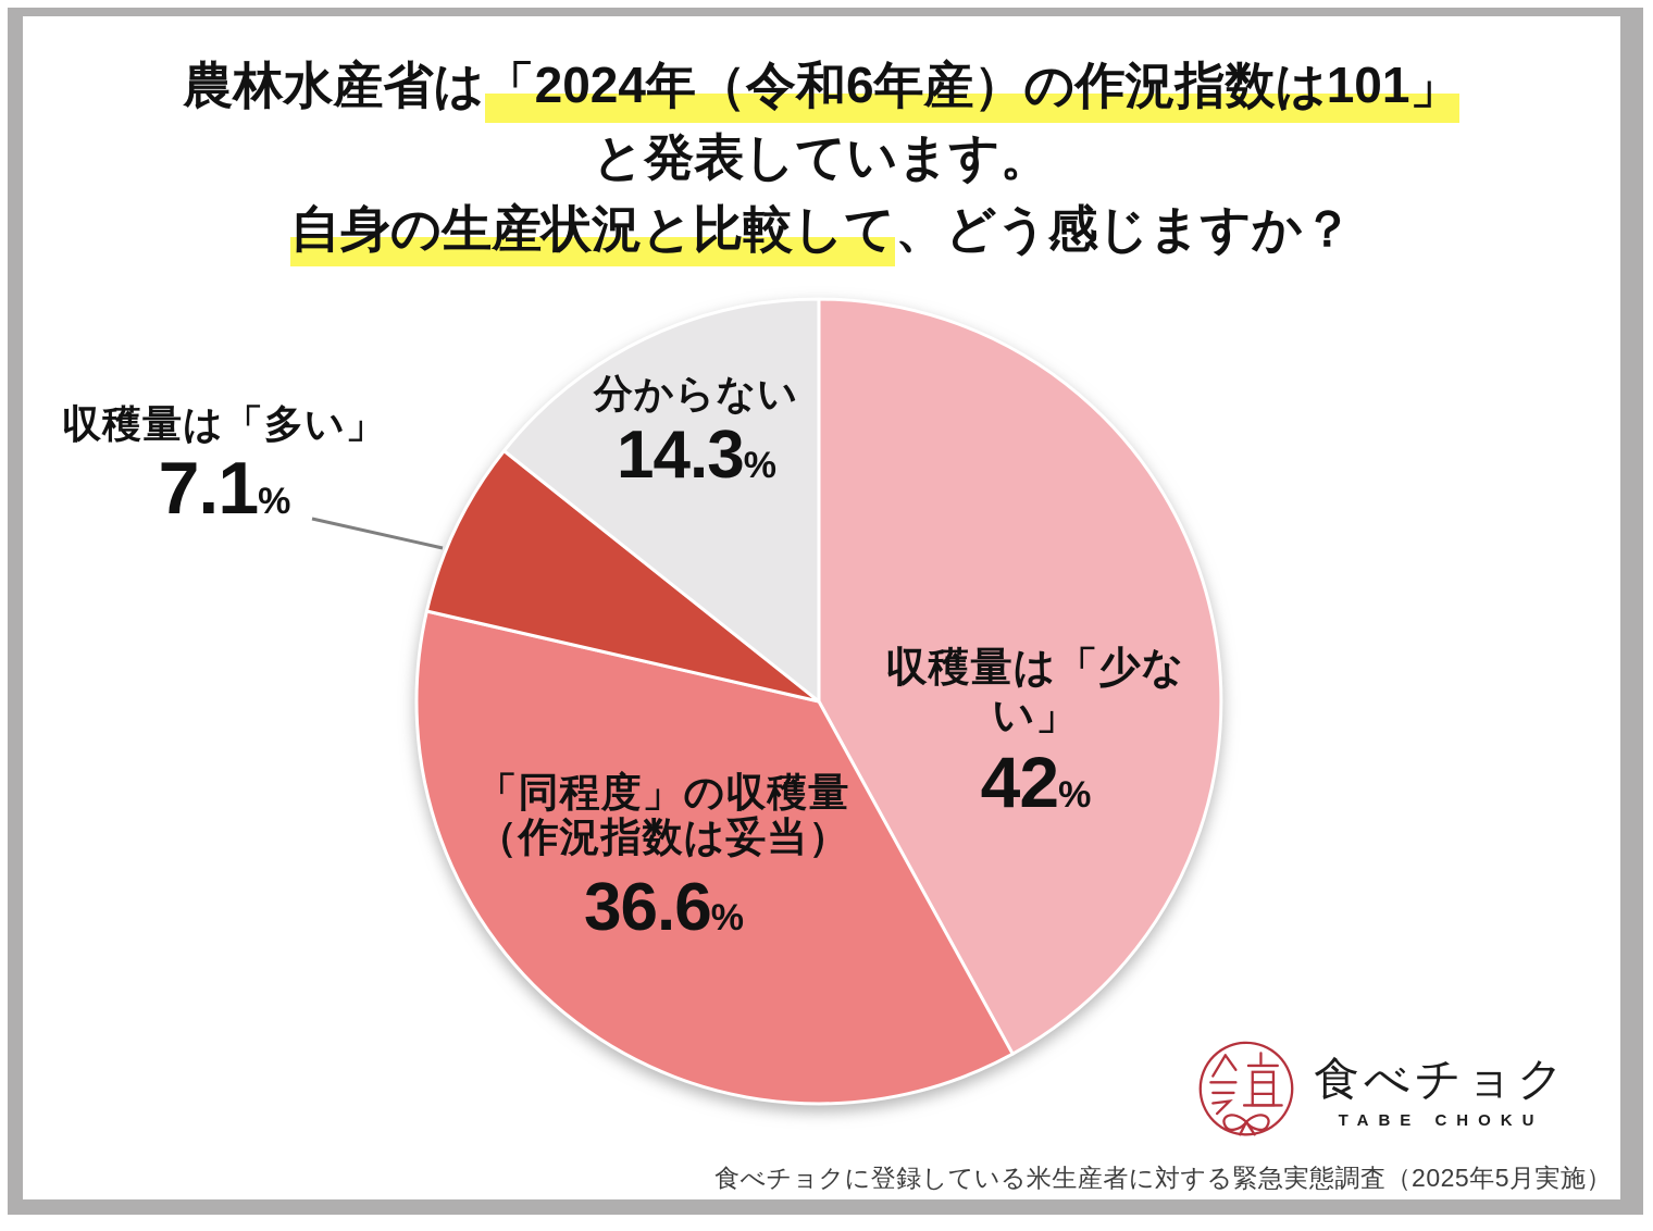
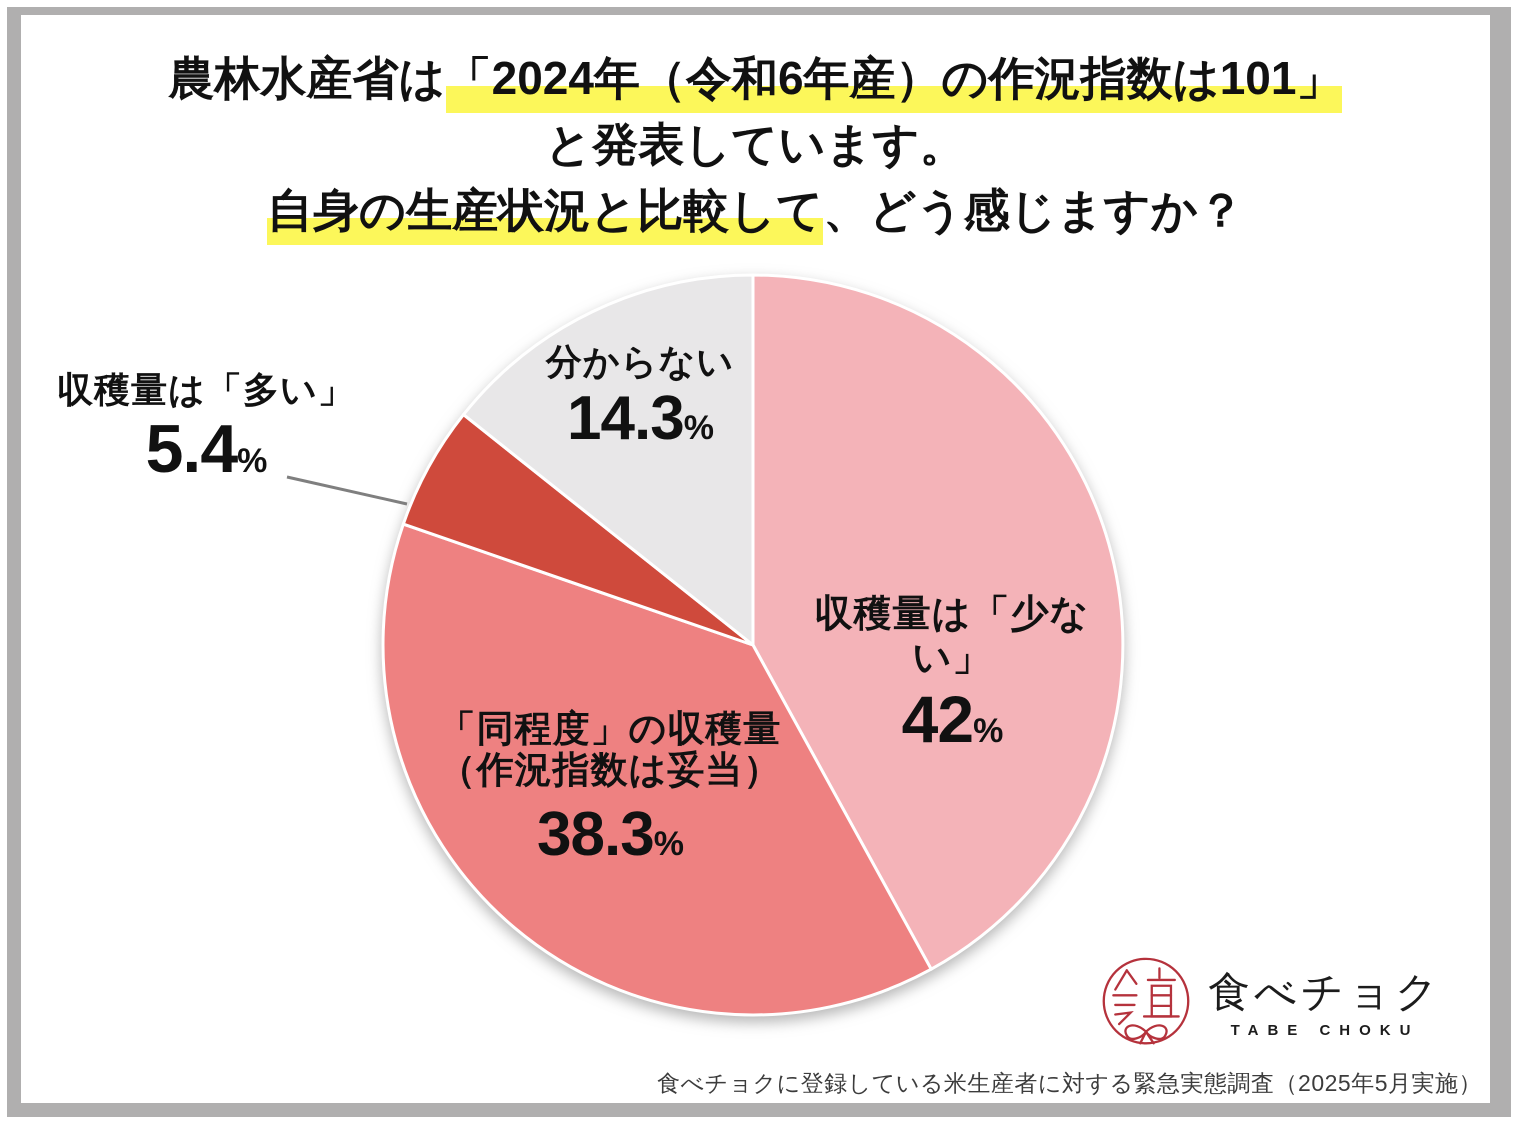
「同程度」の収穫量（作況指数は妥当）: 36.6 -> 38.3
収穫量は「多い」: 7.1 -> 5.4
